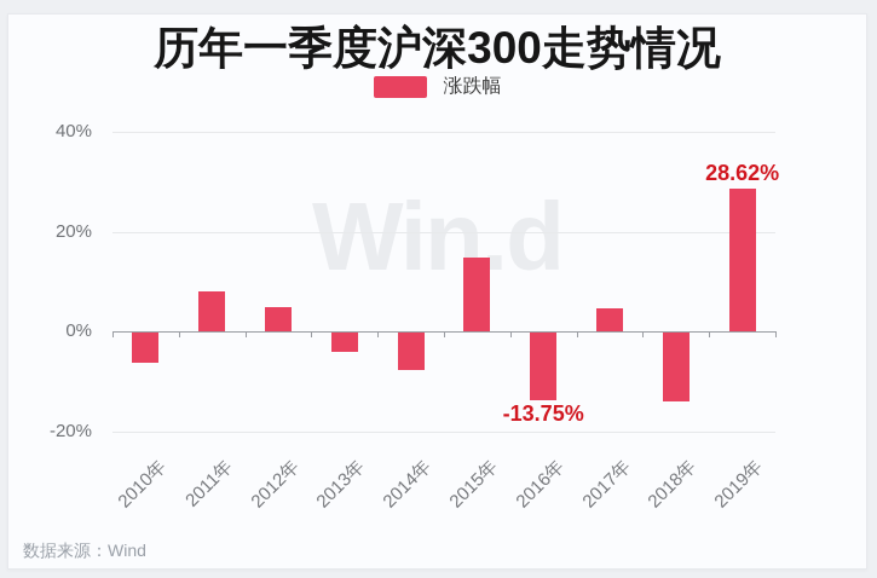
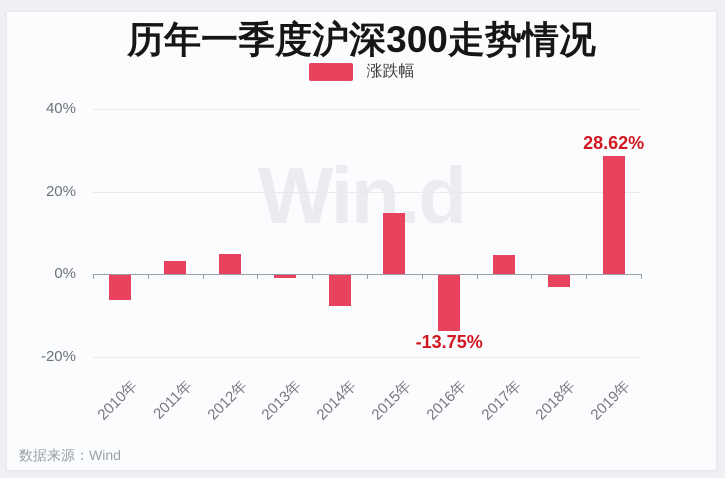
2011年: 8% -> 3%
2013年: -4% -> -1%
2018年: -14% -> -3%
